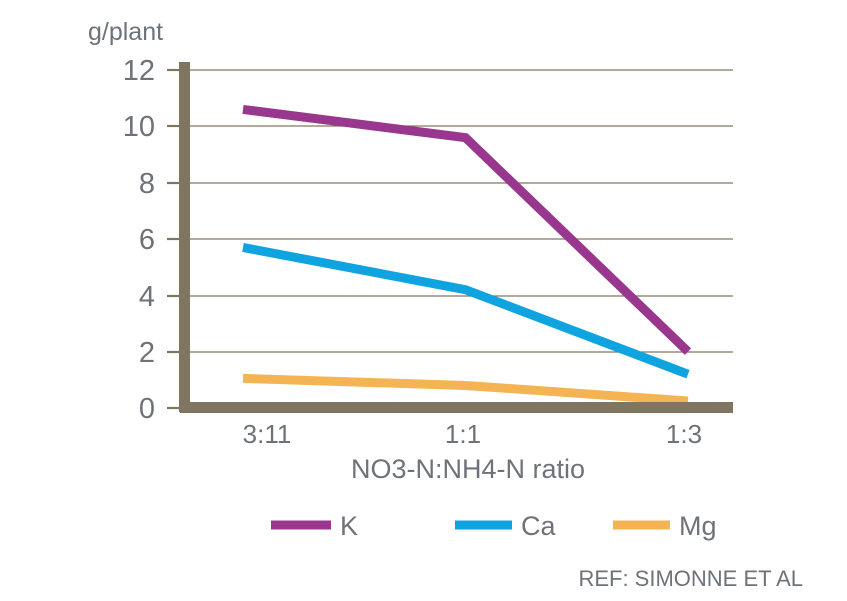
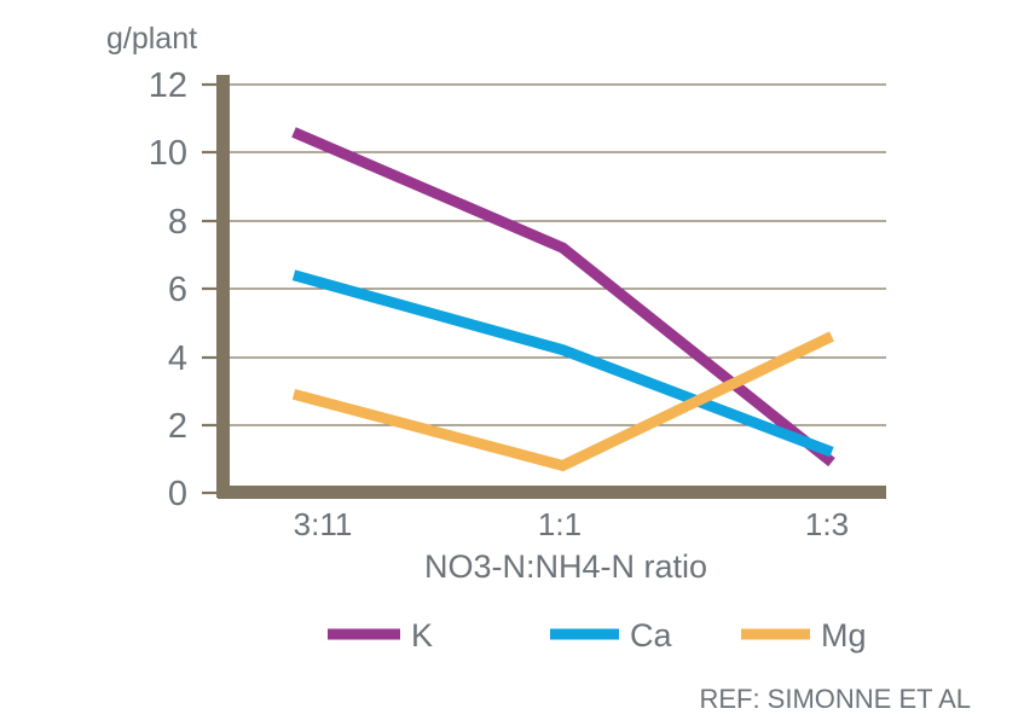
Ca/3:11: 5.7 -> 6.4
Mg/3:11: 1.1 -> 2.9
K/1:1: 9.6 -> 7.2
K/1:3: 2.0 -> 0.9
Mg/1:3: 0.2 -> 4.6
